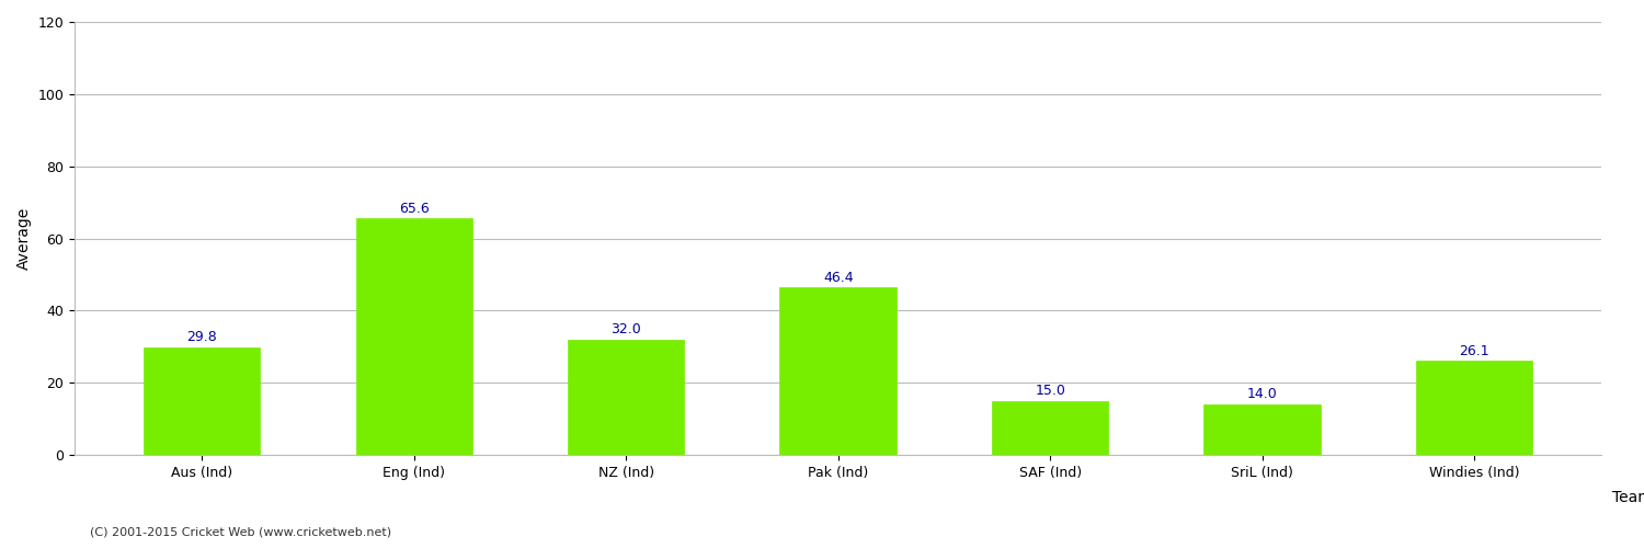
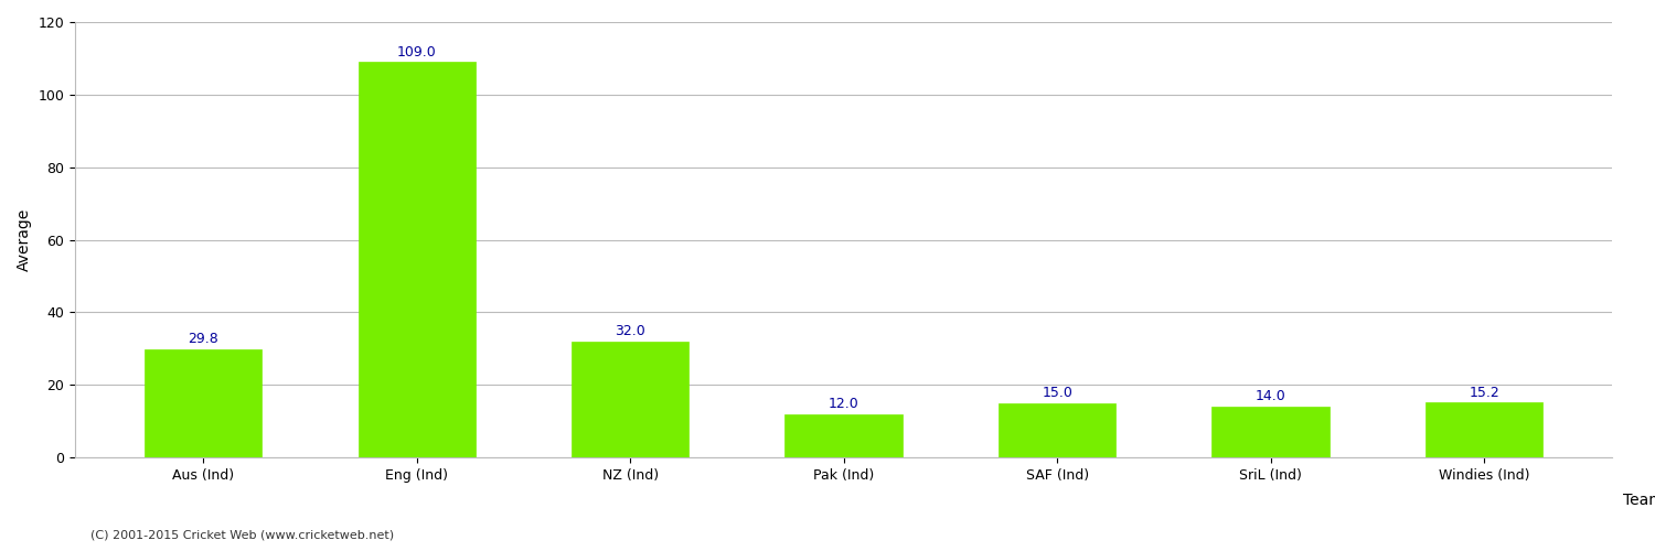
Eng (Ind): 65.6 -> 109.0
Pak (Ind): 46.4 -> 12.0
Windies (Ind): 26.1 -> 15.2
